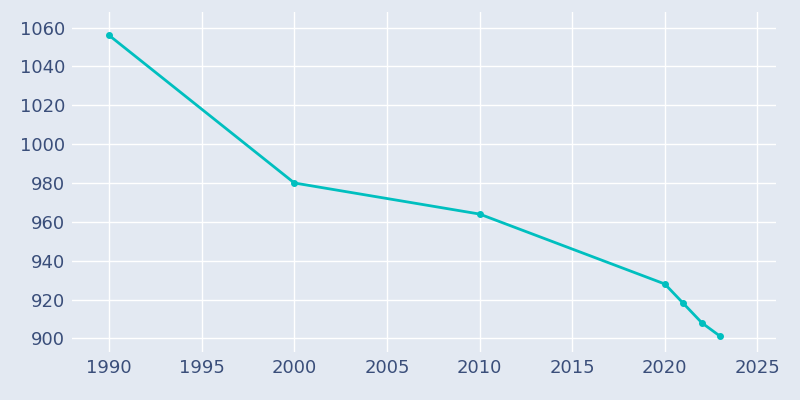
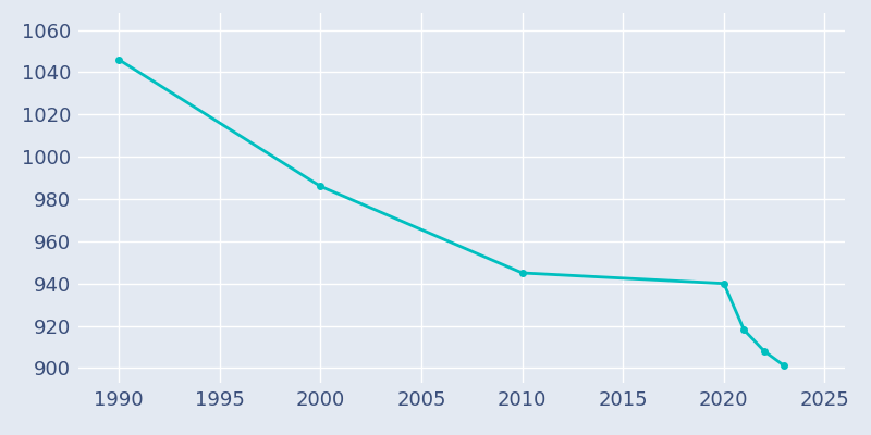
1990: 1056 -> 1046
2000: 980 -> 986
2010: 964 -> 945
2020: 928 -> 940
